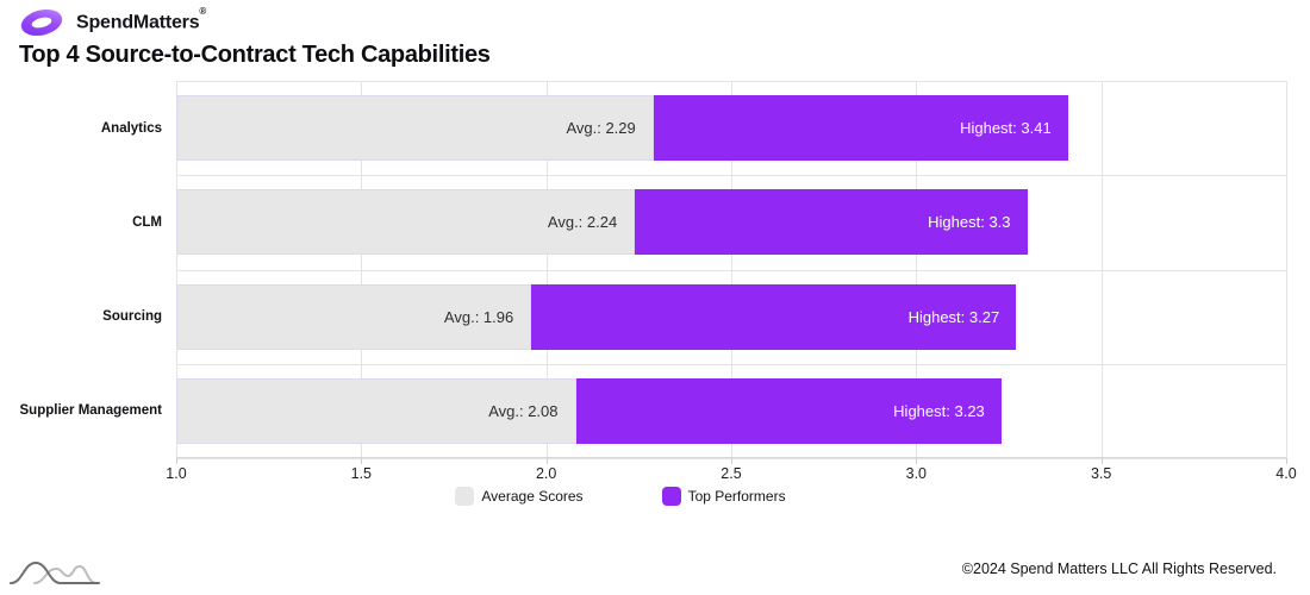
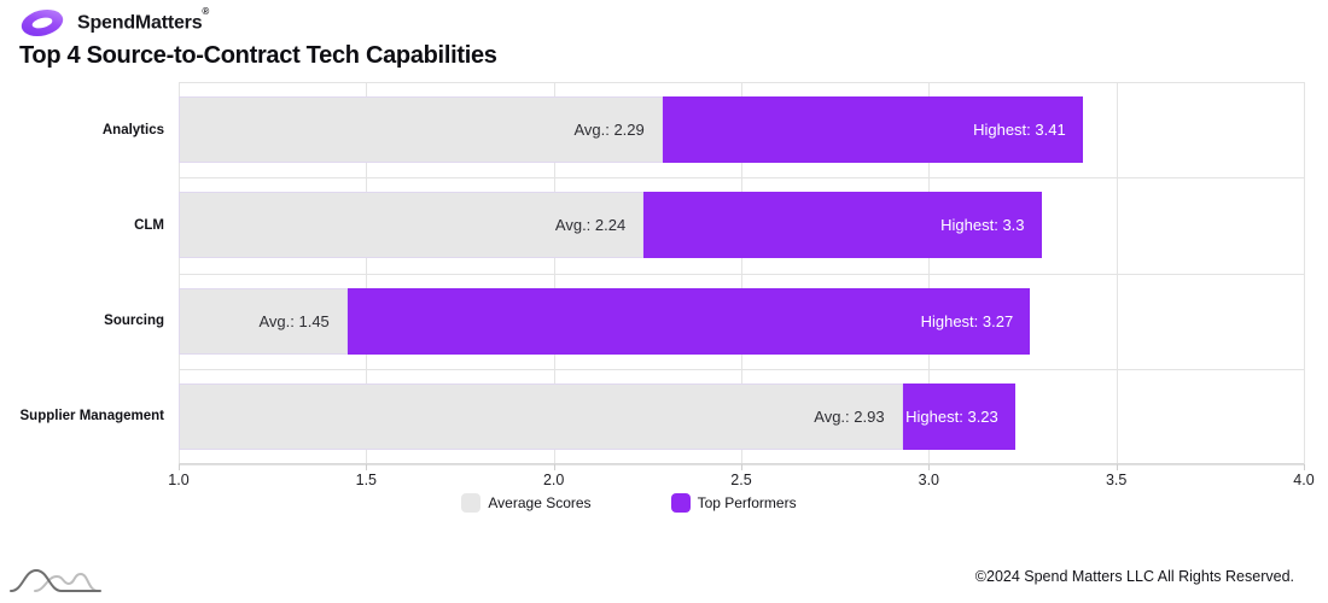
Average Scores/Sourcing: 1.96 -> 1.45
Average Scores/Supplier Management: 2.08 -> 2.93
